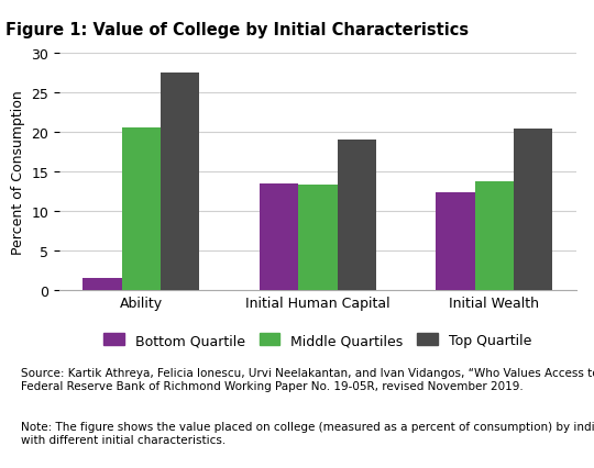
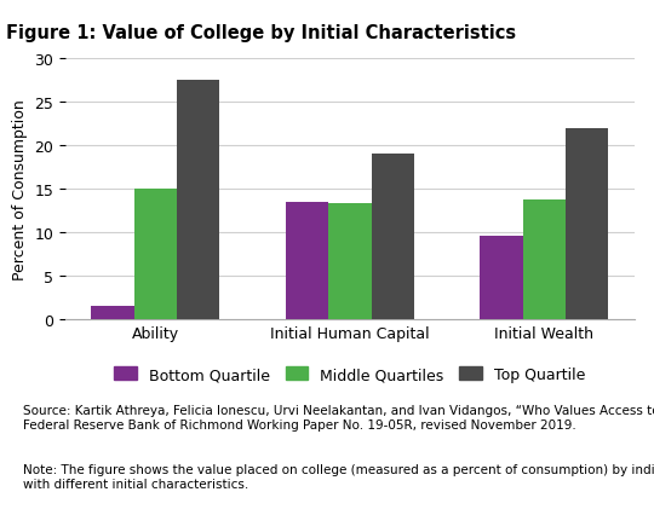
Middle Quartiles/Ability: 20.6 -> 15.0
Bottom Quartile/Initial Wealth: 12.4 -> 9.5
Top Quartile/Initial Wealth: 20.4 -> 22.0
